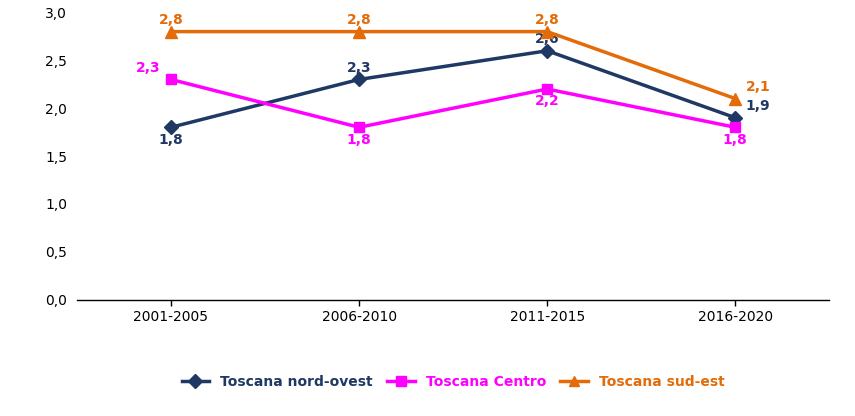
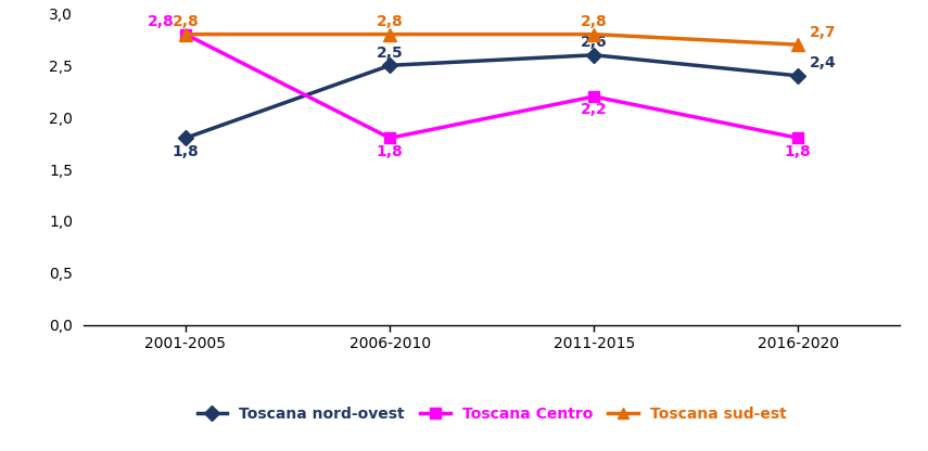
Toscana Centro/2001-2005: 2,3 -> 2,8
Toscana nord-ovest/2006-2010: 2,3 -> 2,5
Toscana nord-ovest/2016-2020: 1,9 -> 2,4
Toscana sud-est/2016-2020: 2,1 -> 2,7
